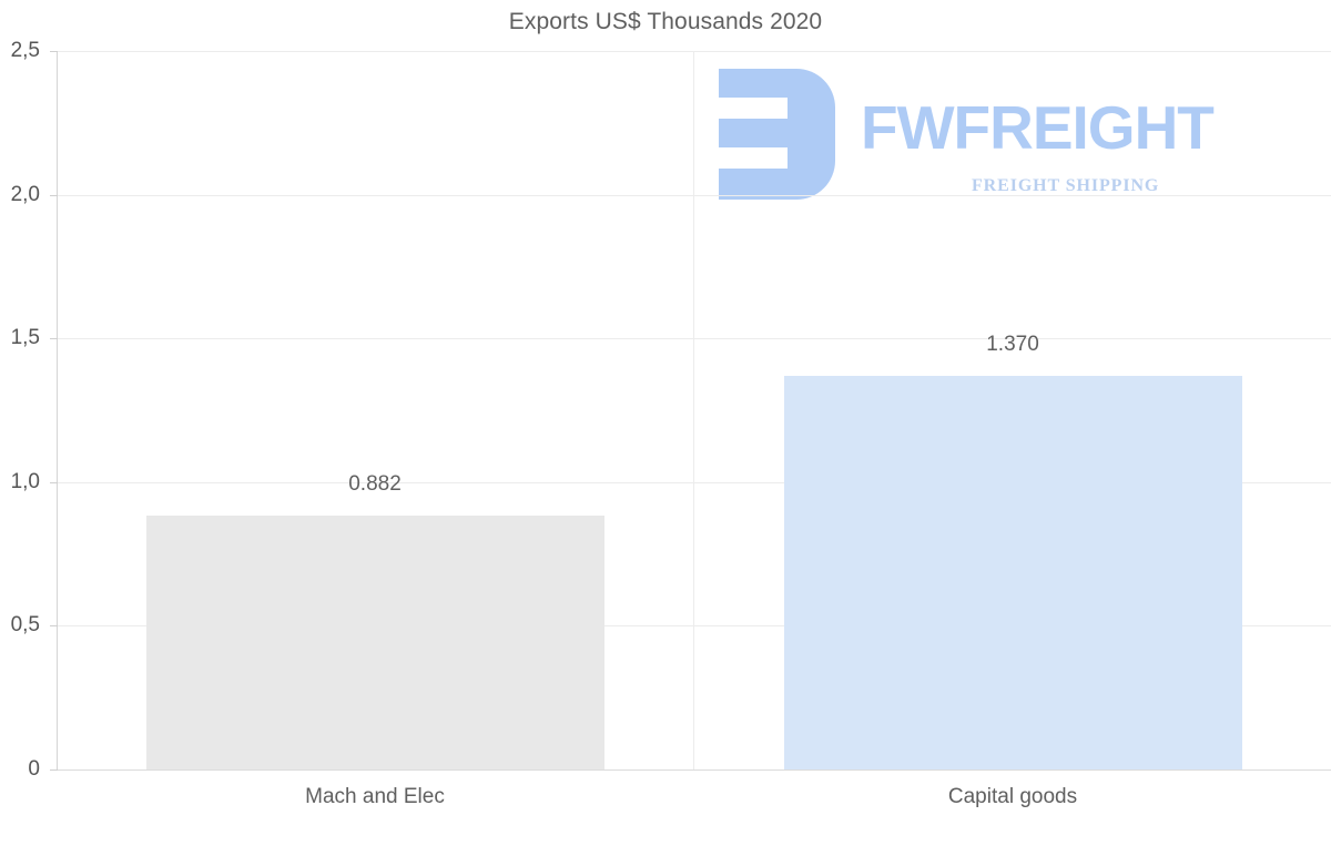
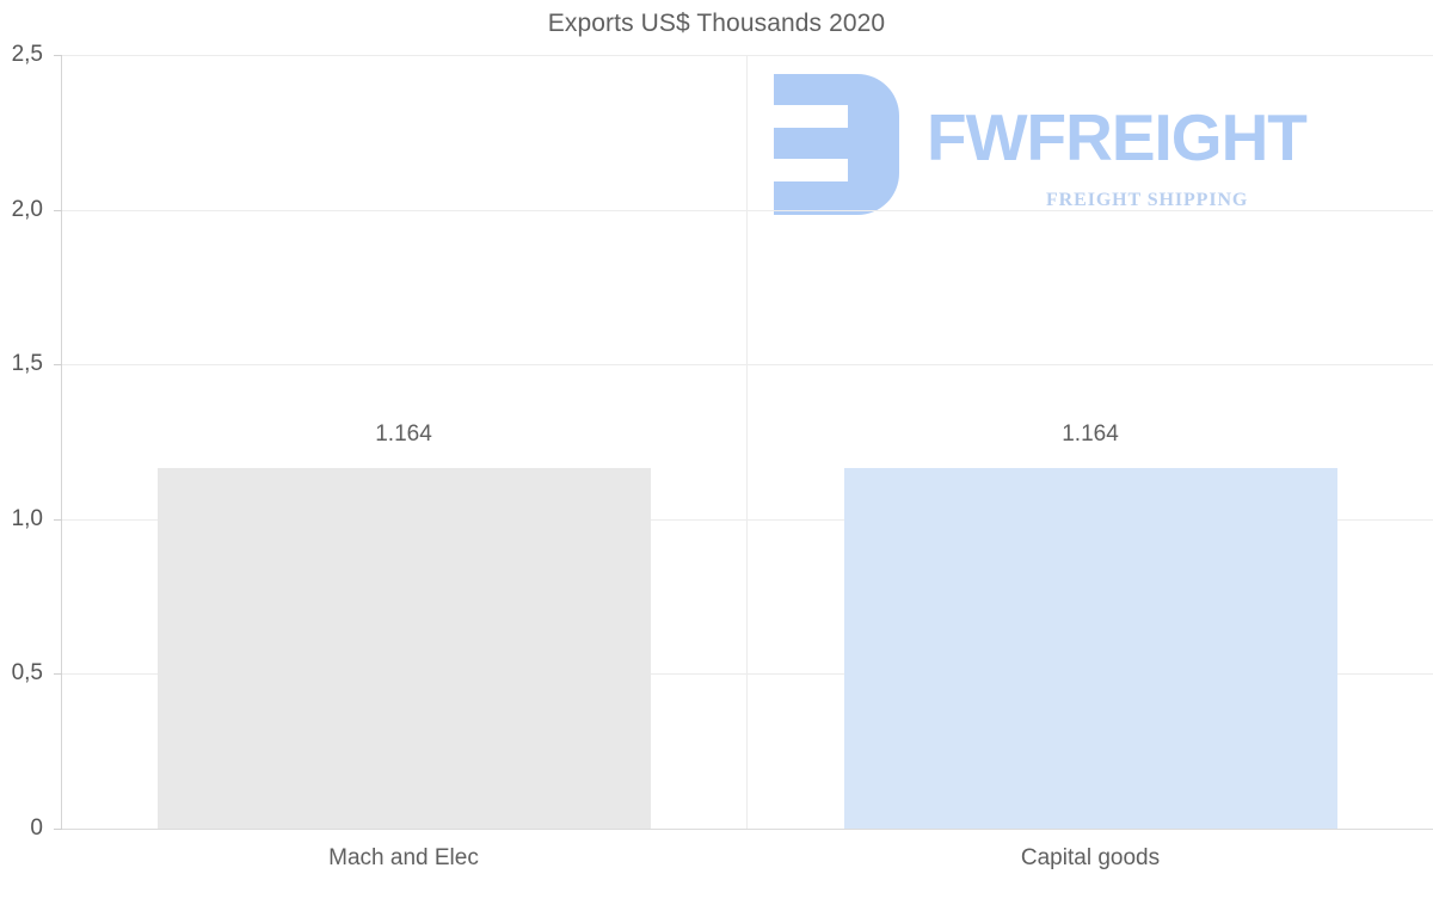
Mach and Elec: 0.882 -> 1.164
Capital goods: 1.370 -> 1.164
